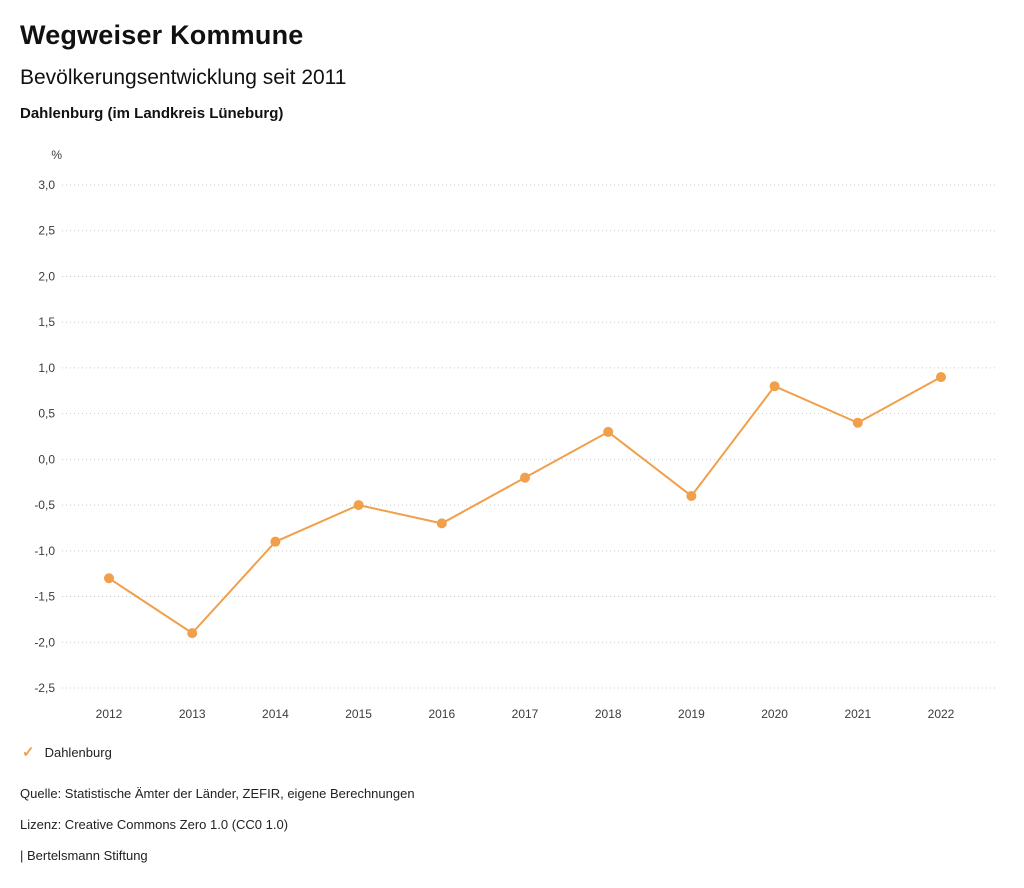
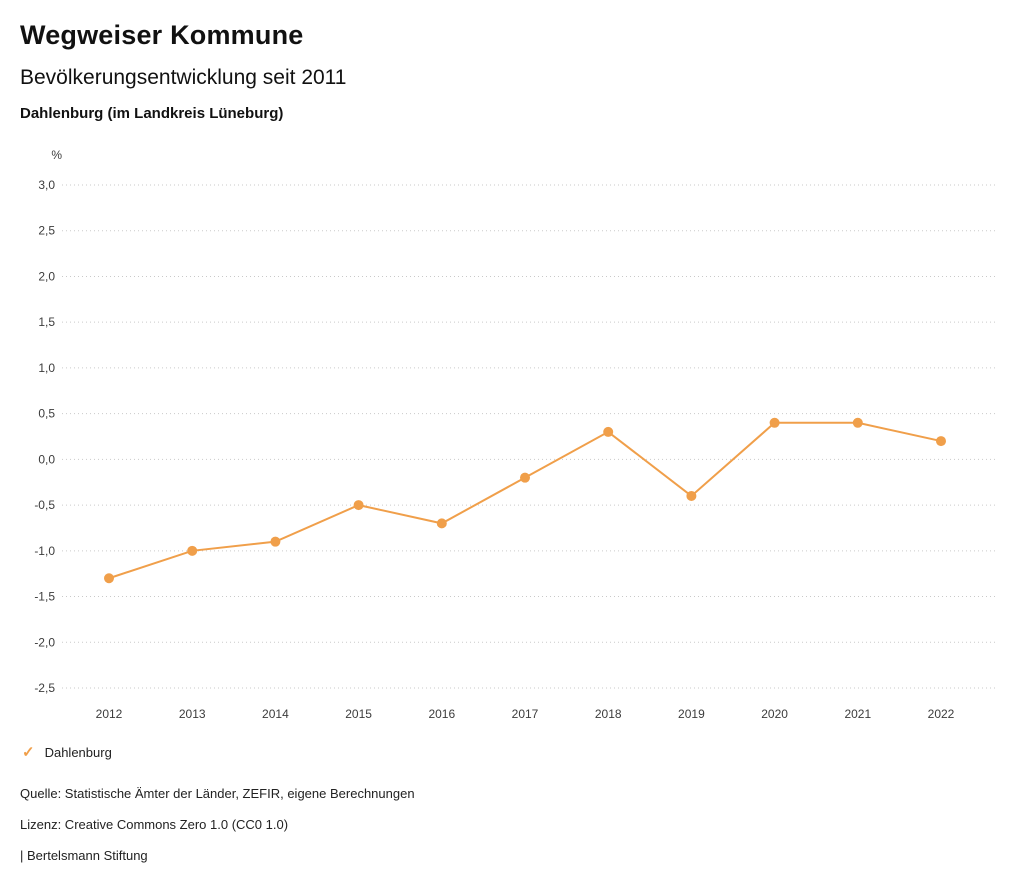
2013: -1,9 -> -1,0
2020: 0,8 -> 0,4
2022: 0,9 -> 0,2
